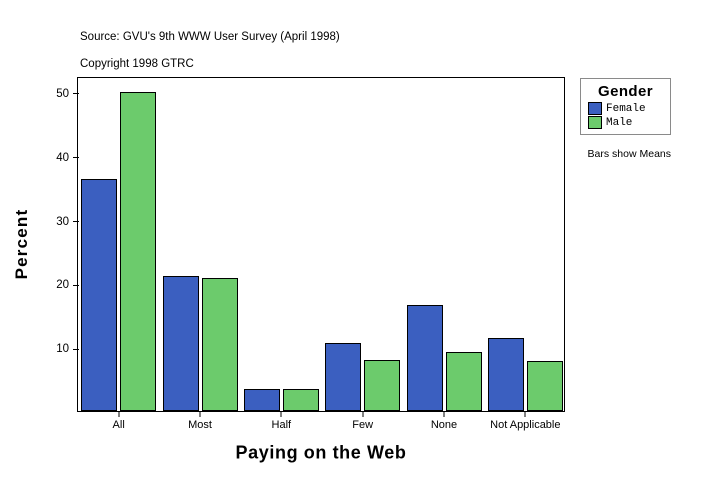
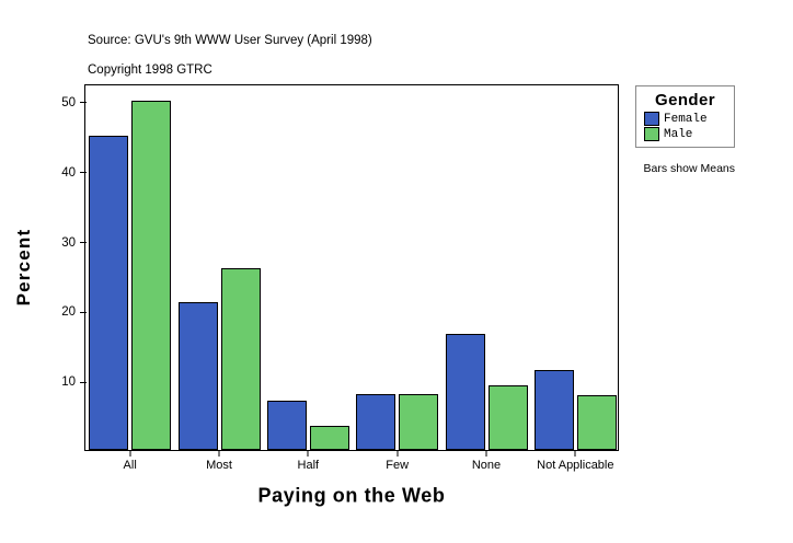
Female/All: 36 -> 45
Male/Most: 21 -> 26
Female/Half: 4 -> 7
Female/Few: 11 -> 8
